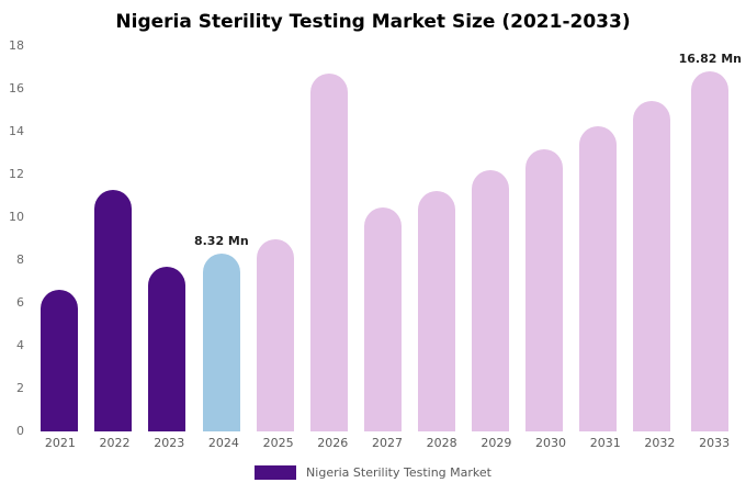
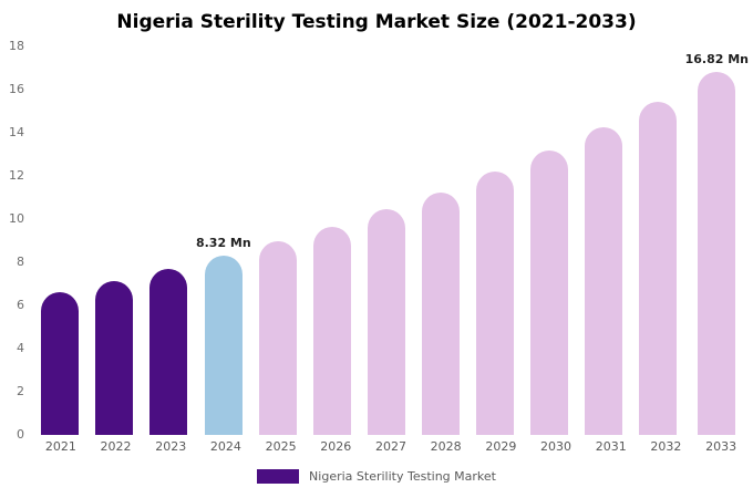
2022: 11.3 -> 7.2
2026: 16.7 -> 9.7
